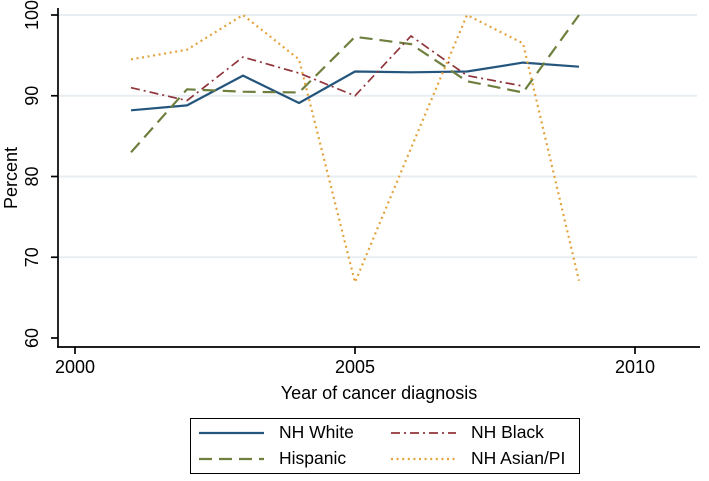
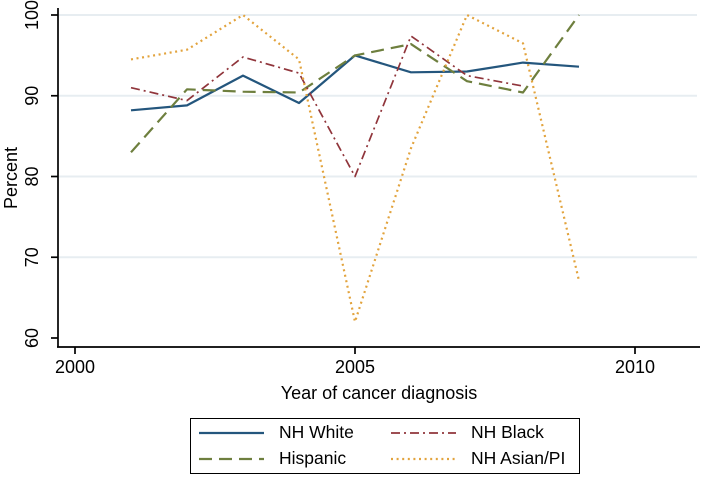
NH White/2005: 93 -> 95
Hispanic/2005: 97 -> 95
NH Black/2005: 90 -> 80
NH Asian/PI/2005: 67 -> 62
